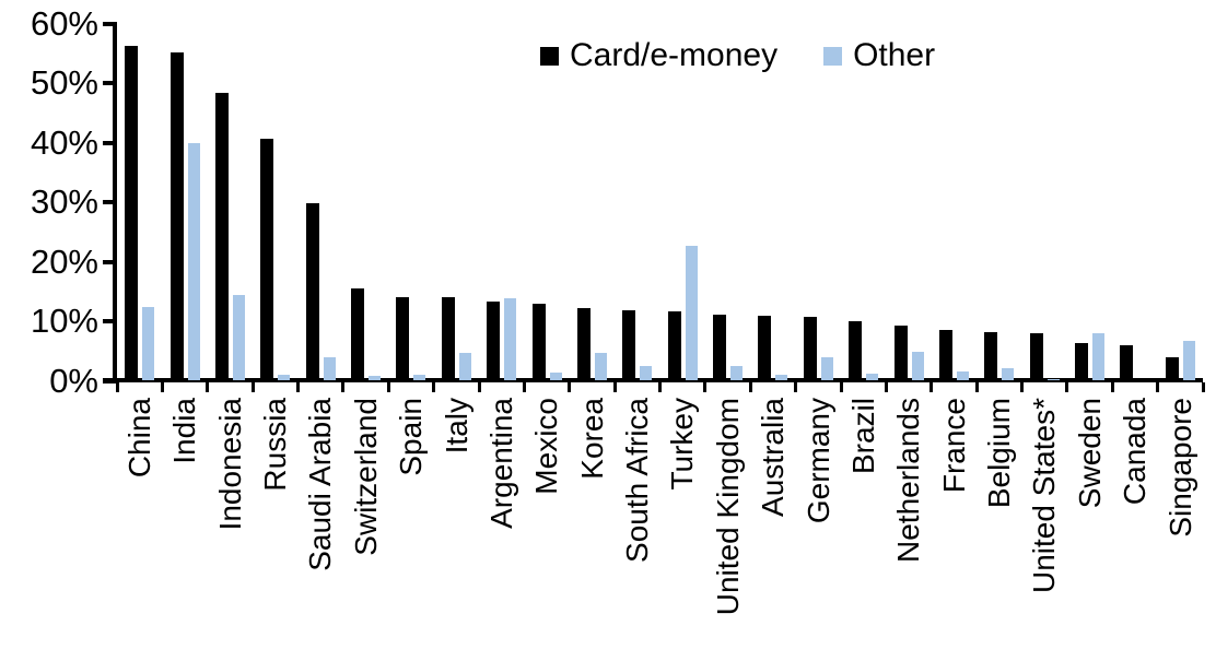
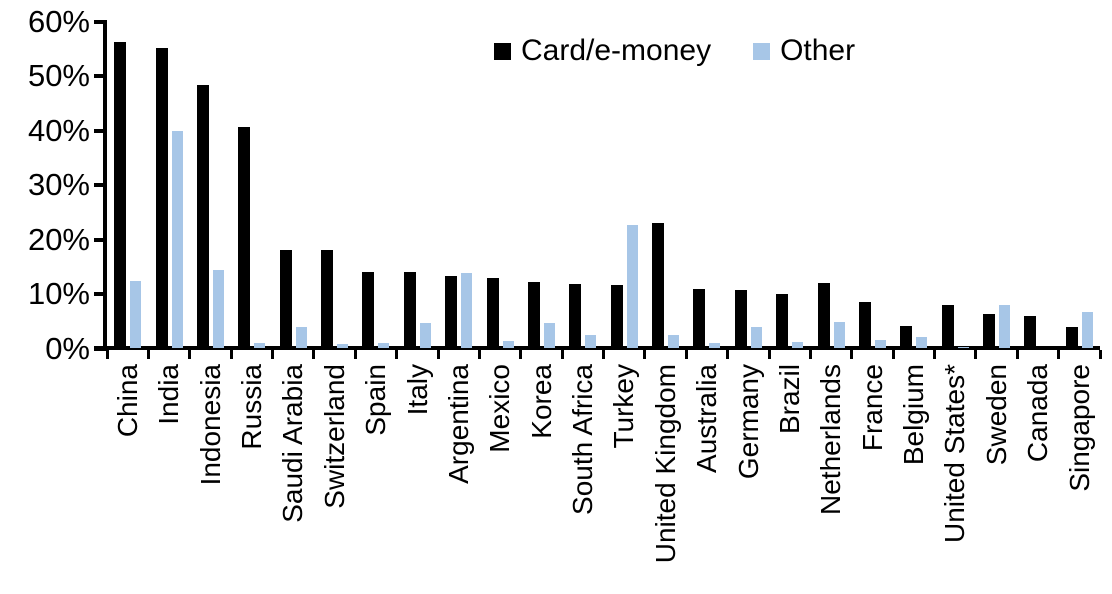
Card/e-money/Saudi Arabia: 30% -> 18%
Card/e-money/Switzerland: 16% -> 18%
Card/e-money/United Kingdom: 11% -> 23%
Card/e-money/Netherlands: 9% -> 12%
Card/e-money/Belgium: 8% -> 4%
